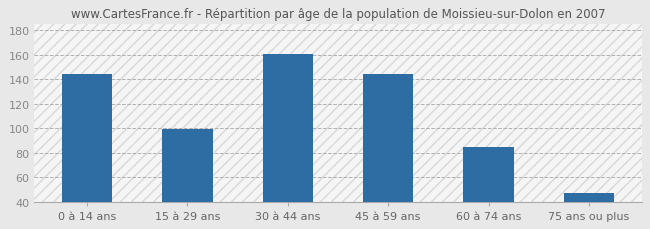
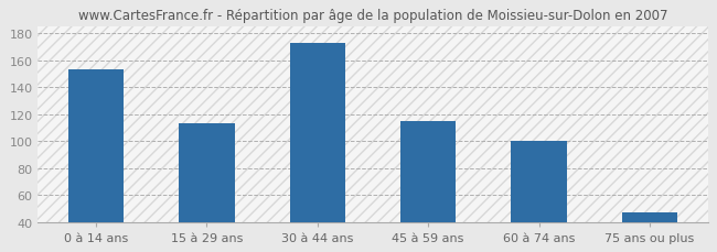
0 à 14 ans: 144 -> 153
15 à 29 ans: 99 -> 113
30 à 44 ans: 161 -> 173
45 à 59 ans: 144 -> 115
60 à 74 ans: 85 -> 100
